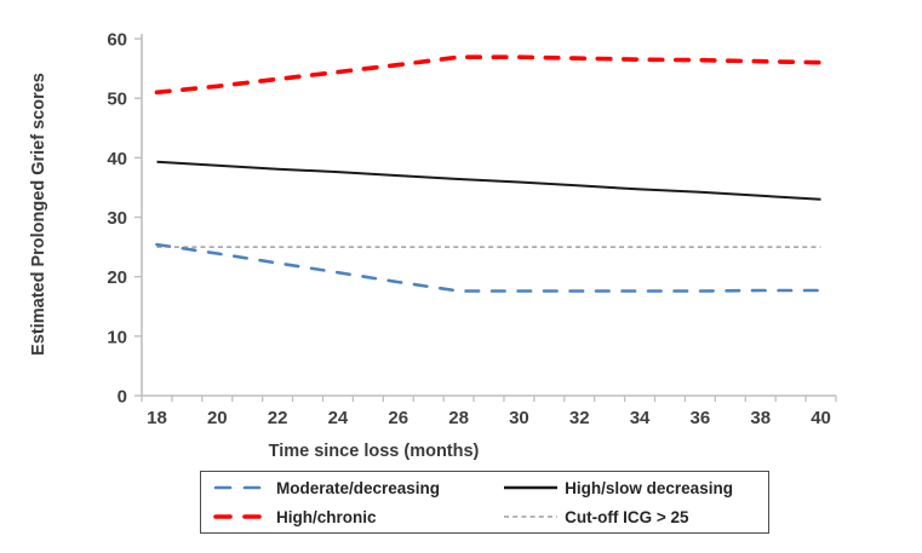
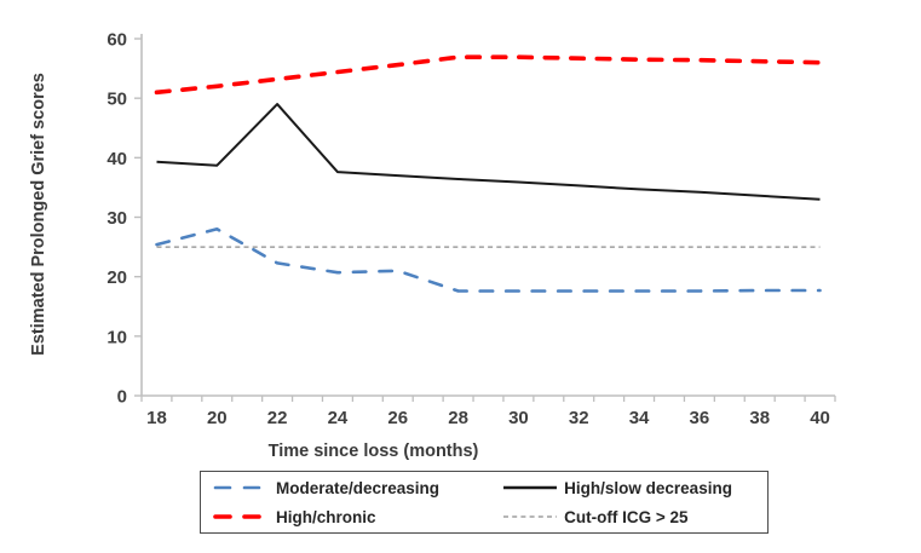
Moderate/decreasing/20: 24 -> 28
High/slow decreasing/22: 38 -> 49
Moderate/decreasing/26: 19 -> 21
